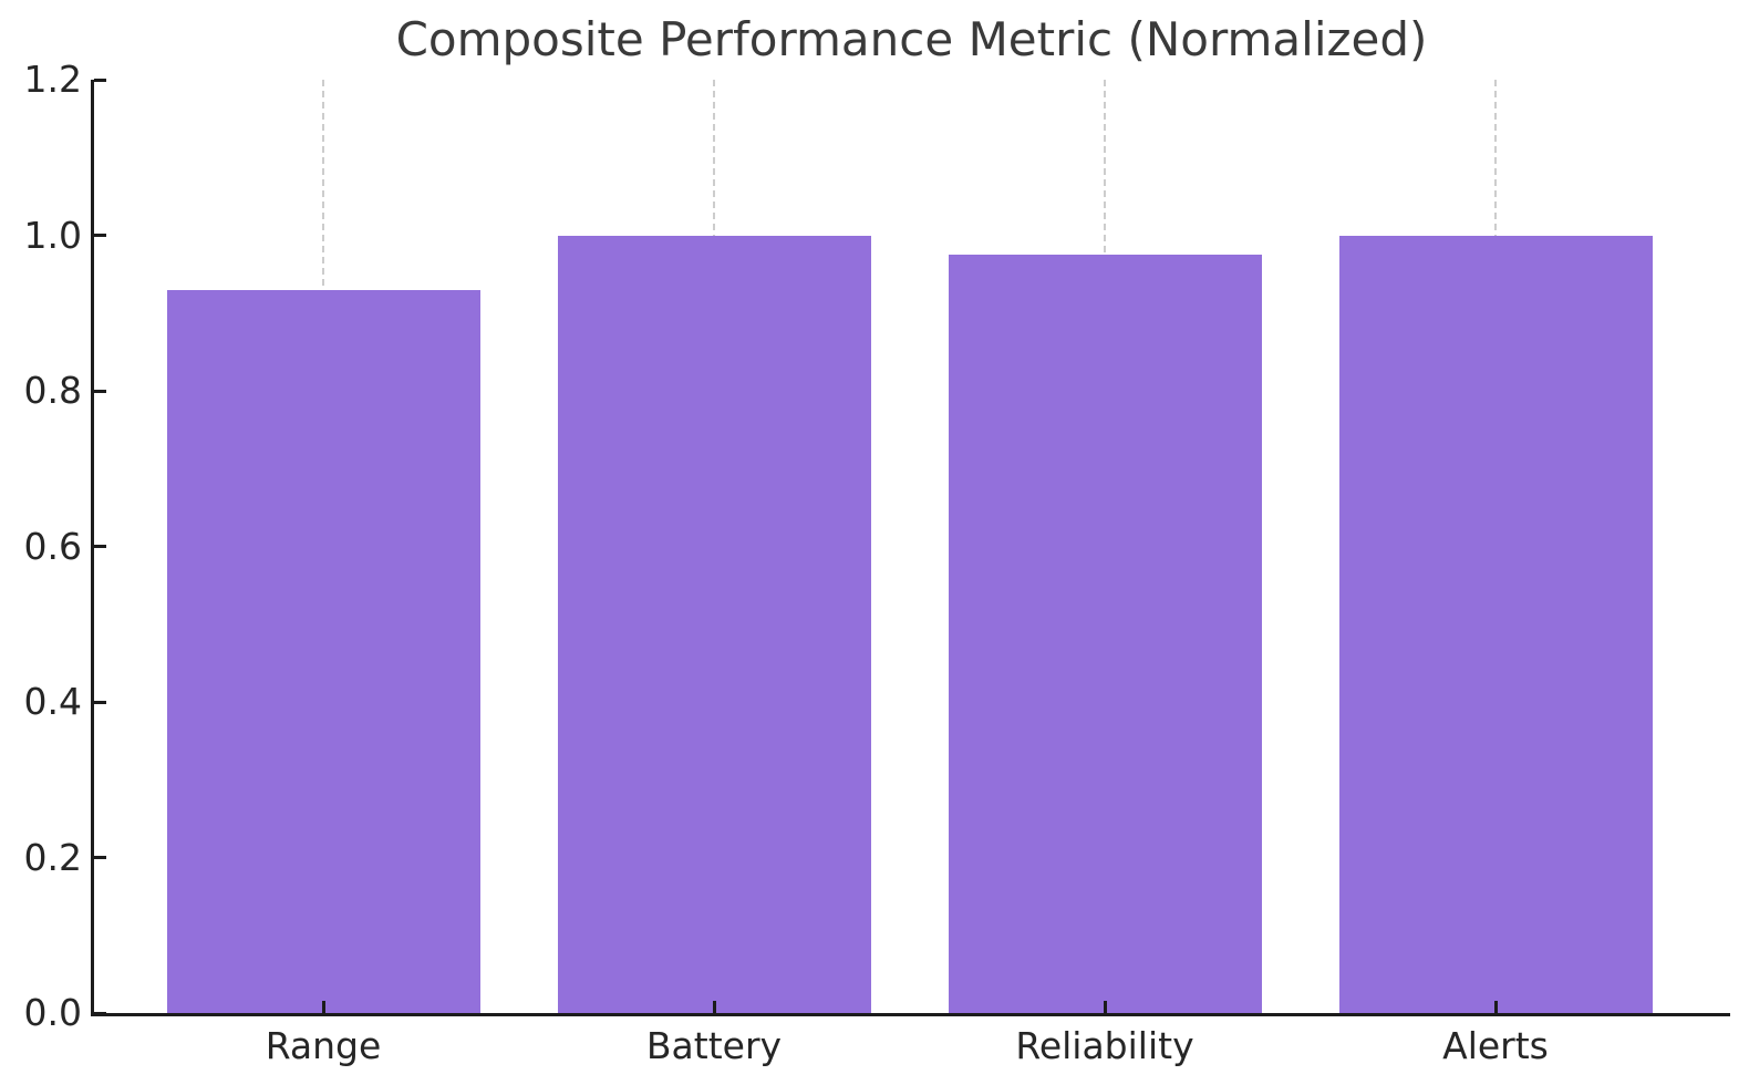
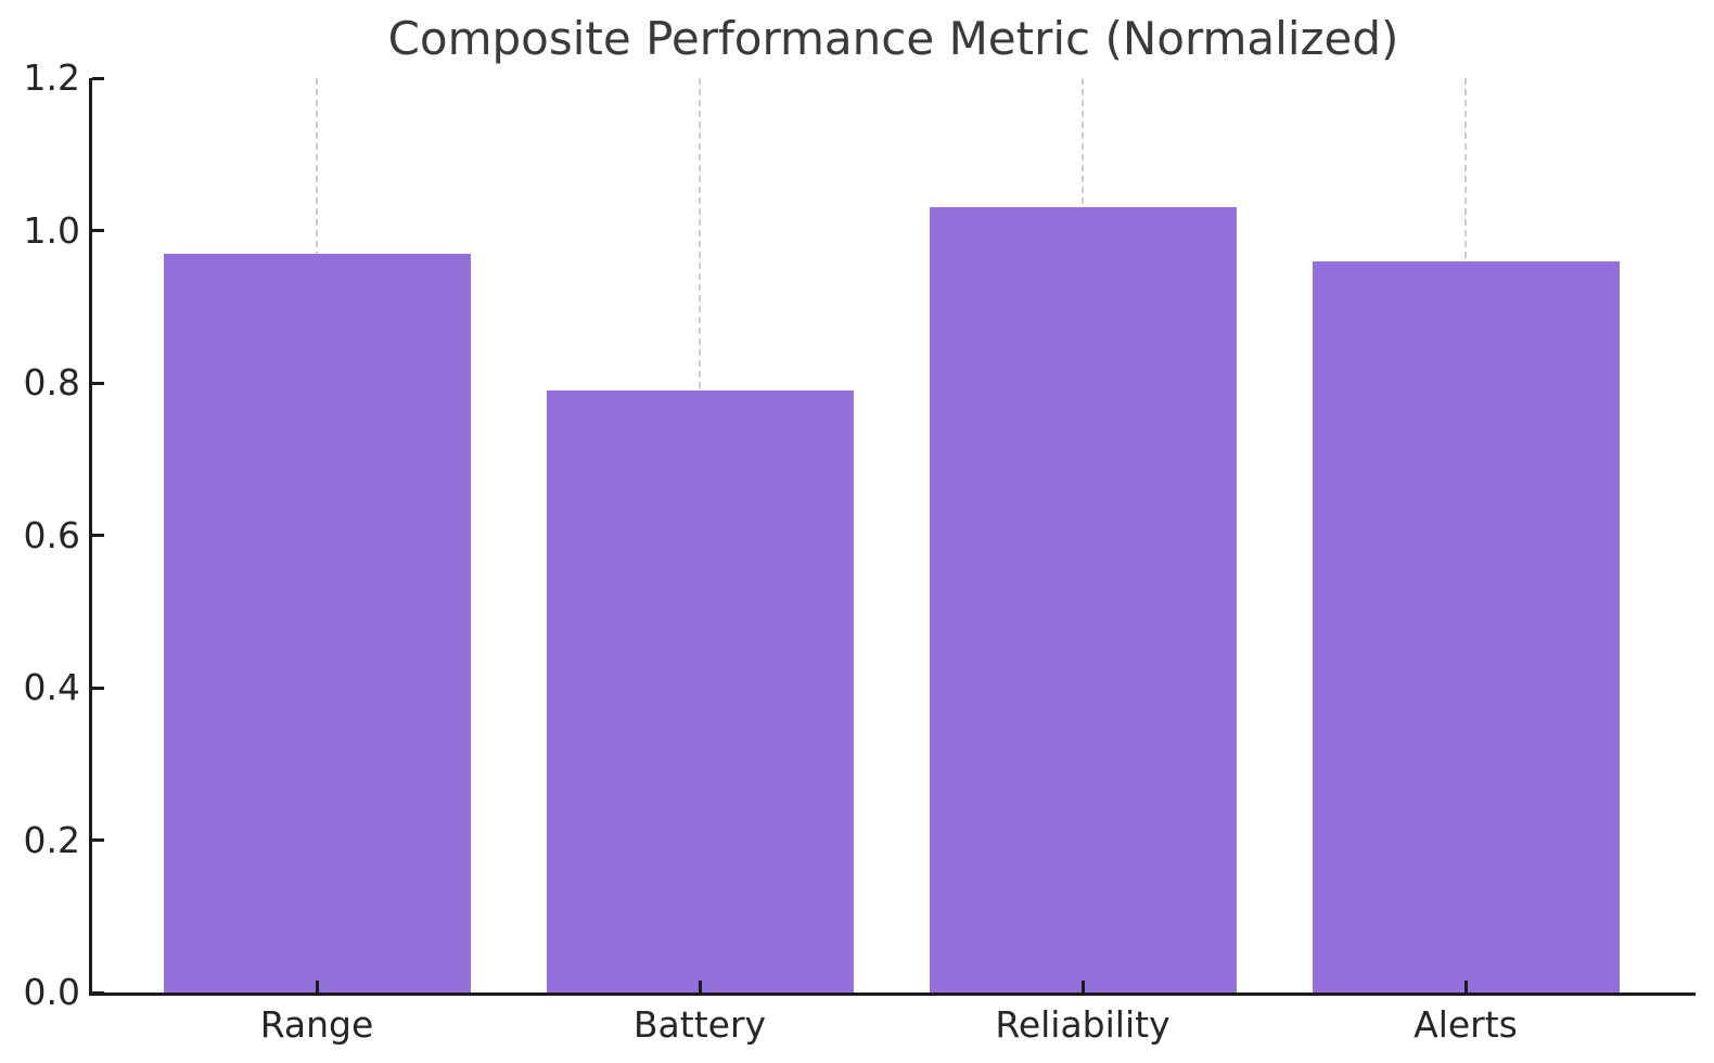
Range: 0.93 -> 0.97
Battery: 1.00 -> 0.79
Reliability: 0.97 -> 1.03
Alerts: 1.00 -> 0.96
